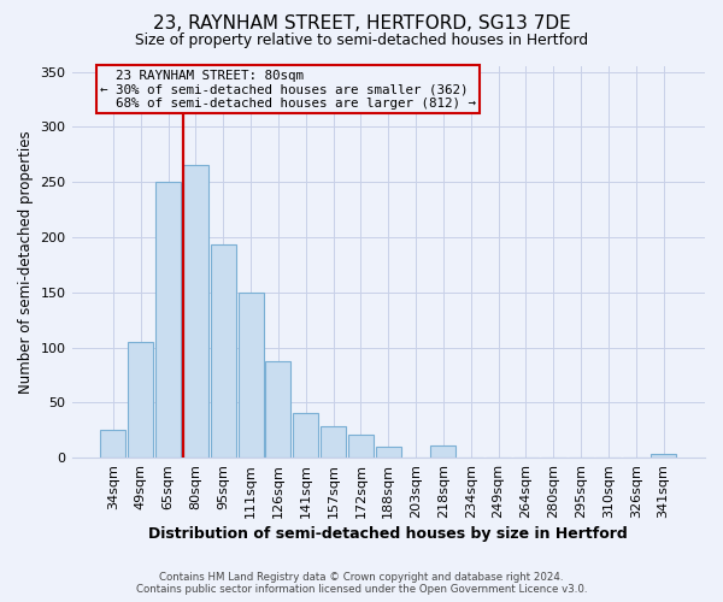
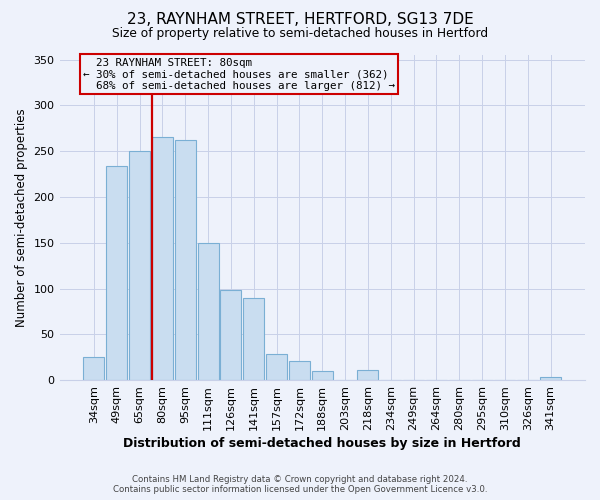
49sqm: 105 -> 234
95sqm: 193 -> 262
126sqm: 87 -> 98
141sqm: 40 -> 90
